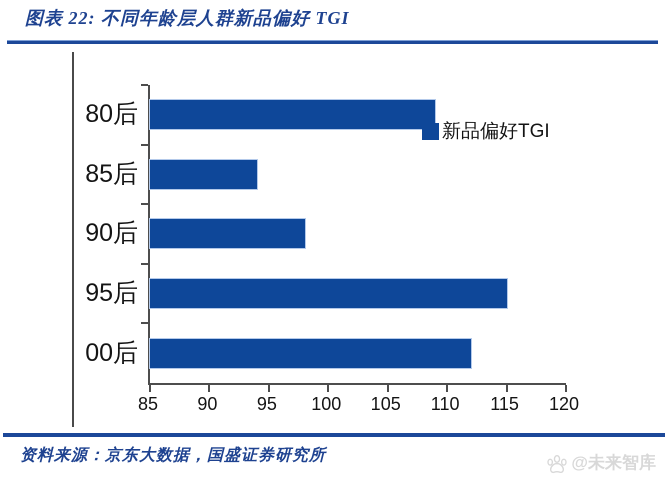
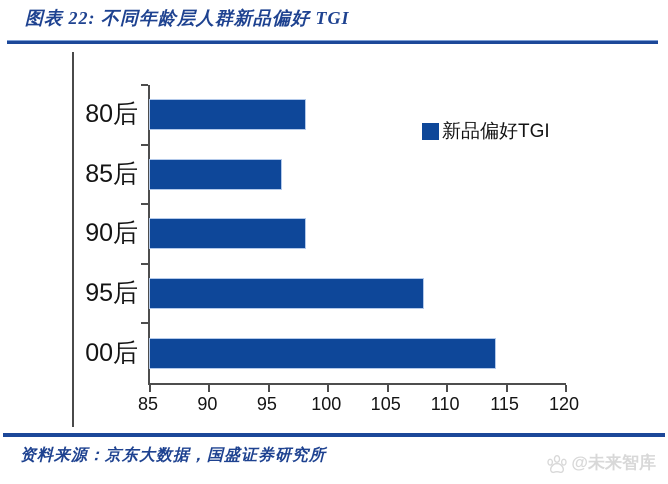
80后: 109 -> 98
85后: 94 -> 96
95后: 115 -> 108
00后: 112 -> 114
